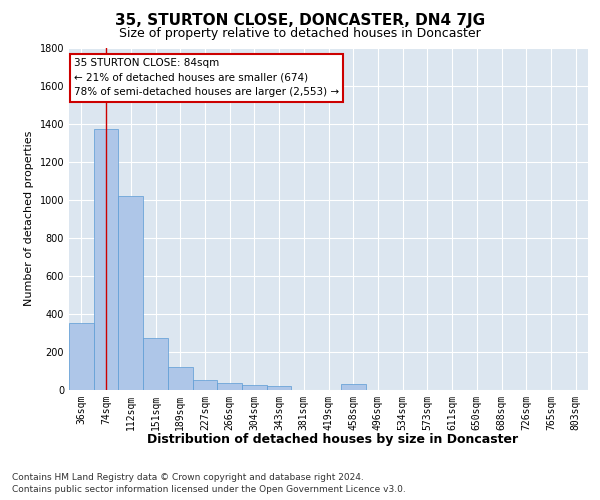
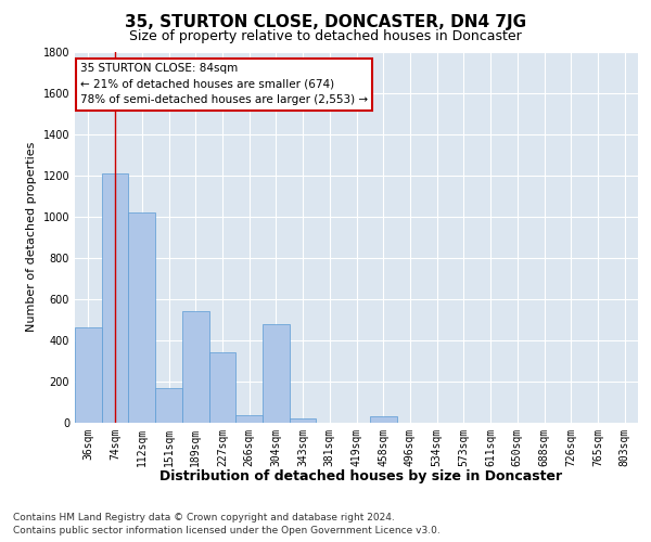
36sqm: 350 -> 460
74sqm: 1370 -> 1210
151sqm: 280 -> 170
189sqm: 120 -> 540
227sqm: 50 -> 340
304sqm: 20 -> 480
